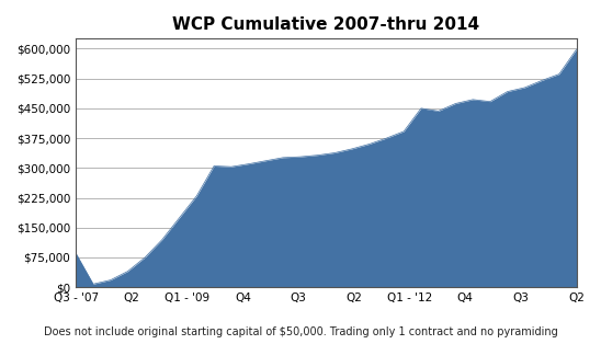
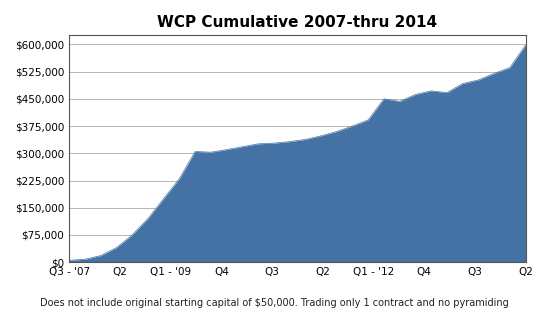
Q3 - '07: $85,000 -> $5,000
